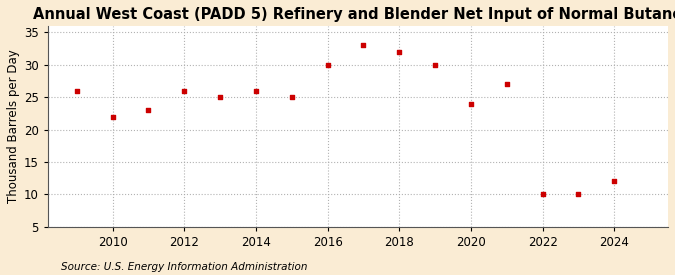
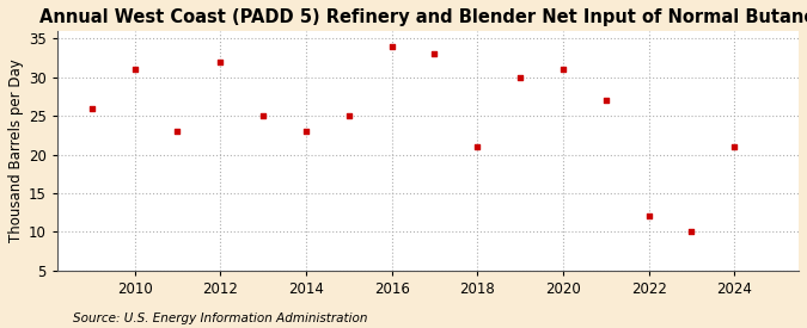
2010: 22 -> 31
2012: 26 -> 32
2014: 26 -> 23
2016: 30 -> 34
2018: 32 -> 21
2020: 24 -> 31
2022: 10 -> 12
2024: 12 -> 21
